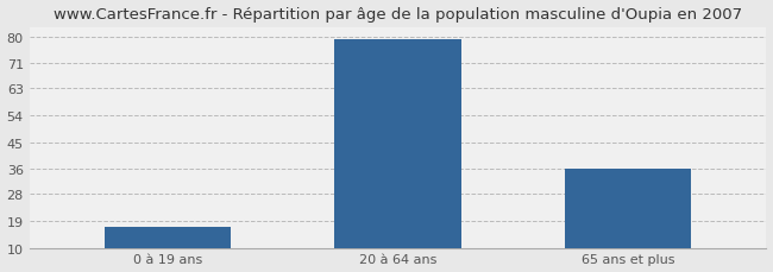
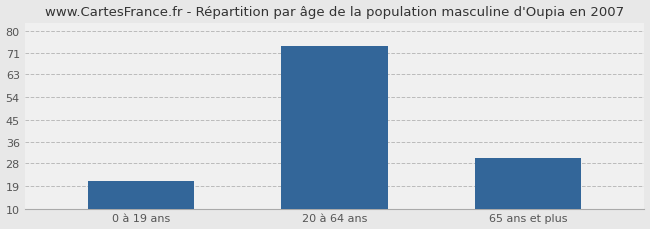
0 à 19 ans: 17 -> 21
20 à 64 ans: 79 -> 74
65 ans et plus: 36 -> 30
